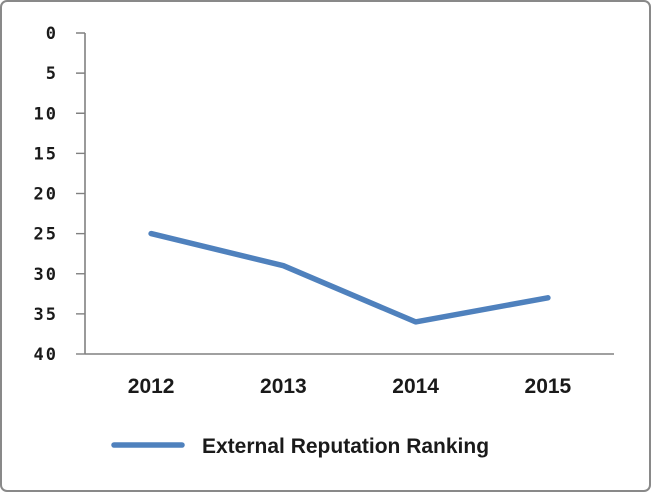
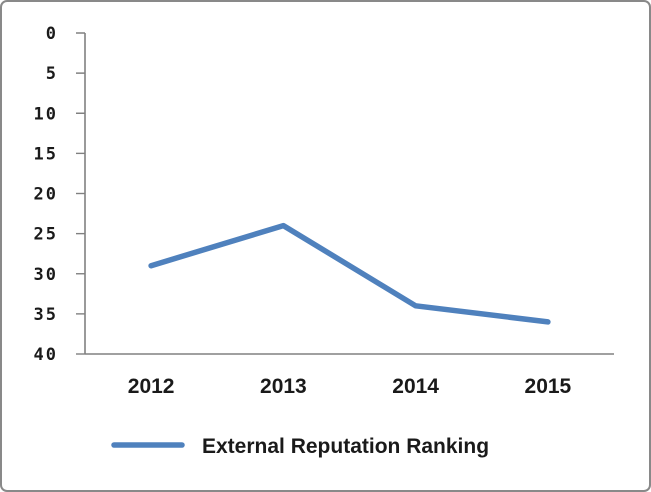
2012: 25 -> 29
2013: 29 -> 24
2014: 36 -> 34
2015: 33 -> 36
